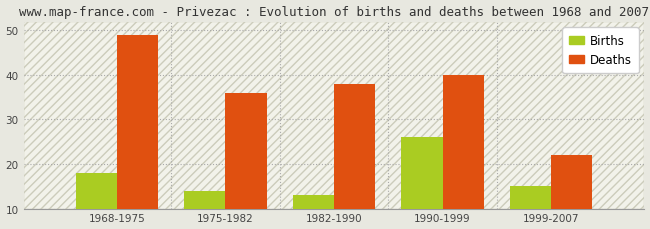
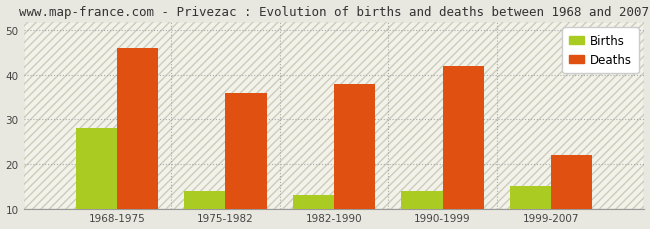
Births/1968-1975: 18 -> 28
Deaths/1968-1975: 49 -> 46
Births/1990-1999: 26 -> 14
Deaths/1990-1999: 40 -> 42
